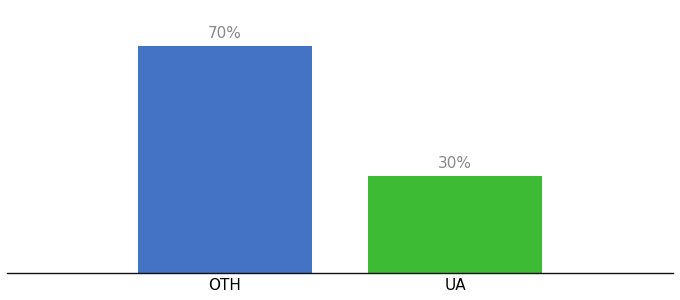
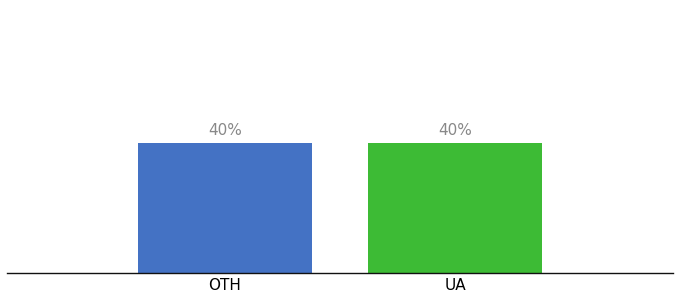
OTH: 70% -> 40%
UA: 30% -> 40%
